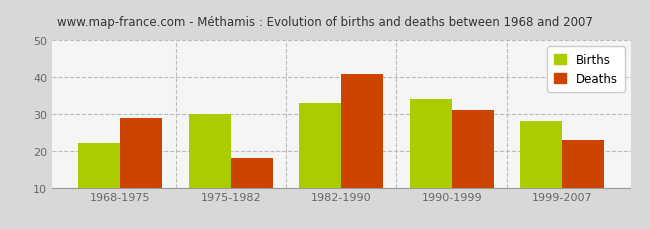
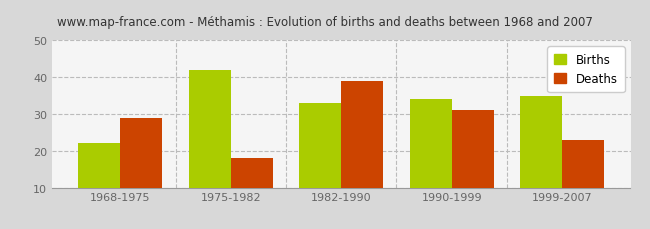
Births/1975-1982: 30 -> 42
Deaths/1982-1990: 41 -> 39
Births/1999-2007: 28 -> 35
